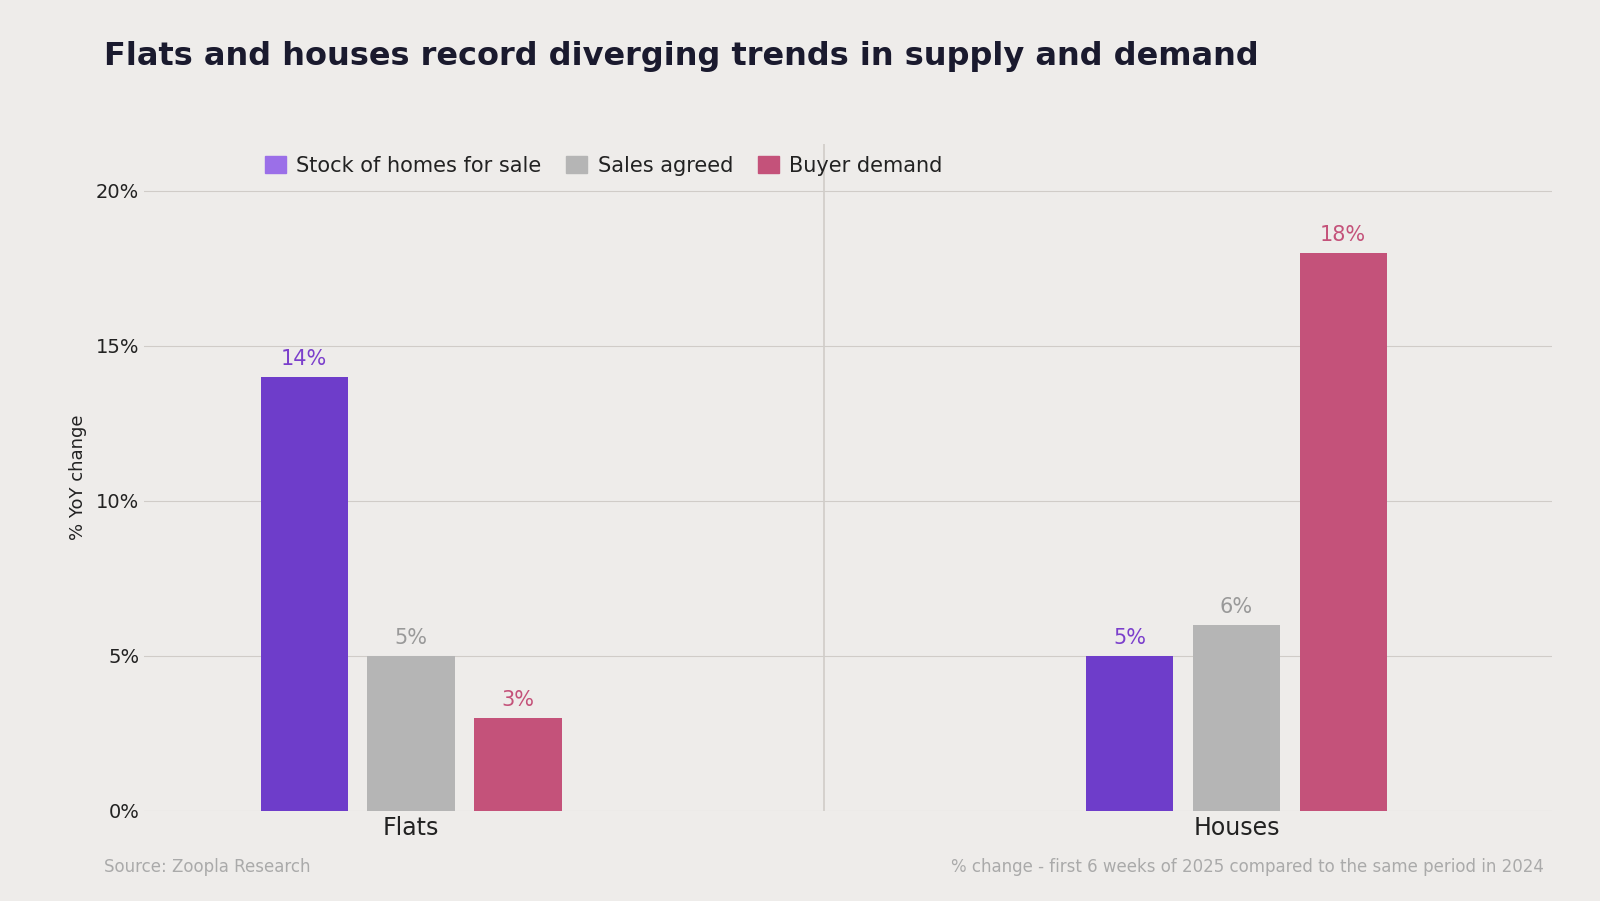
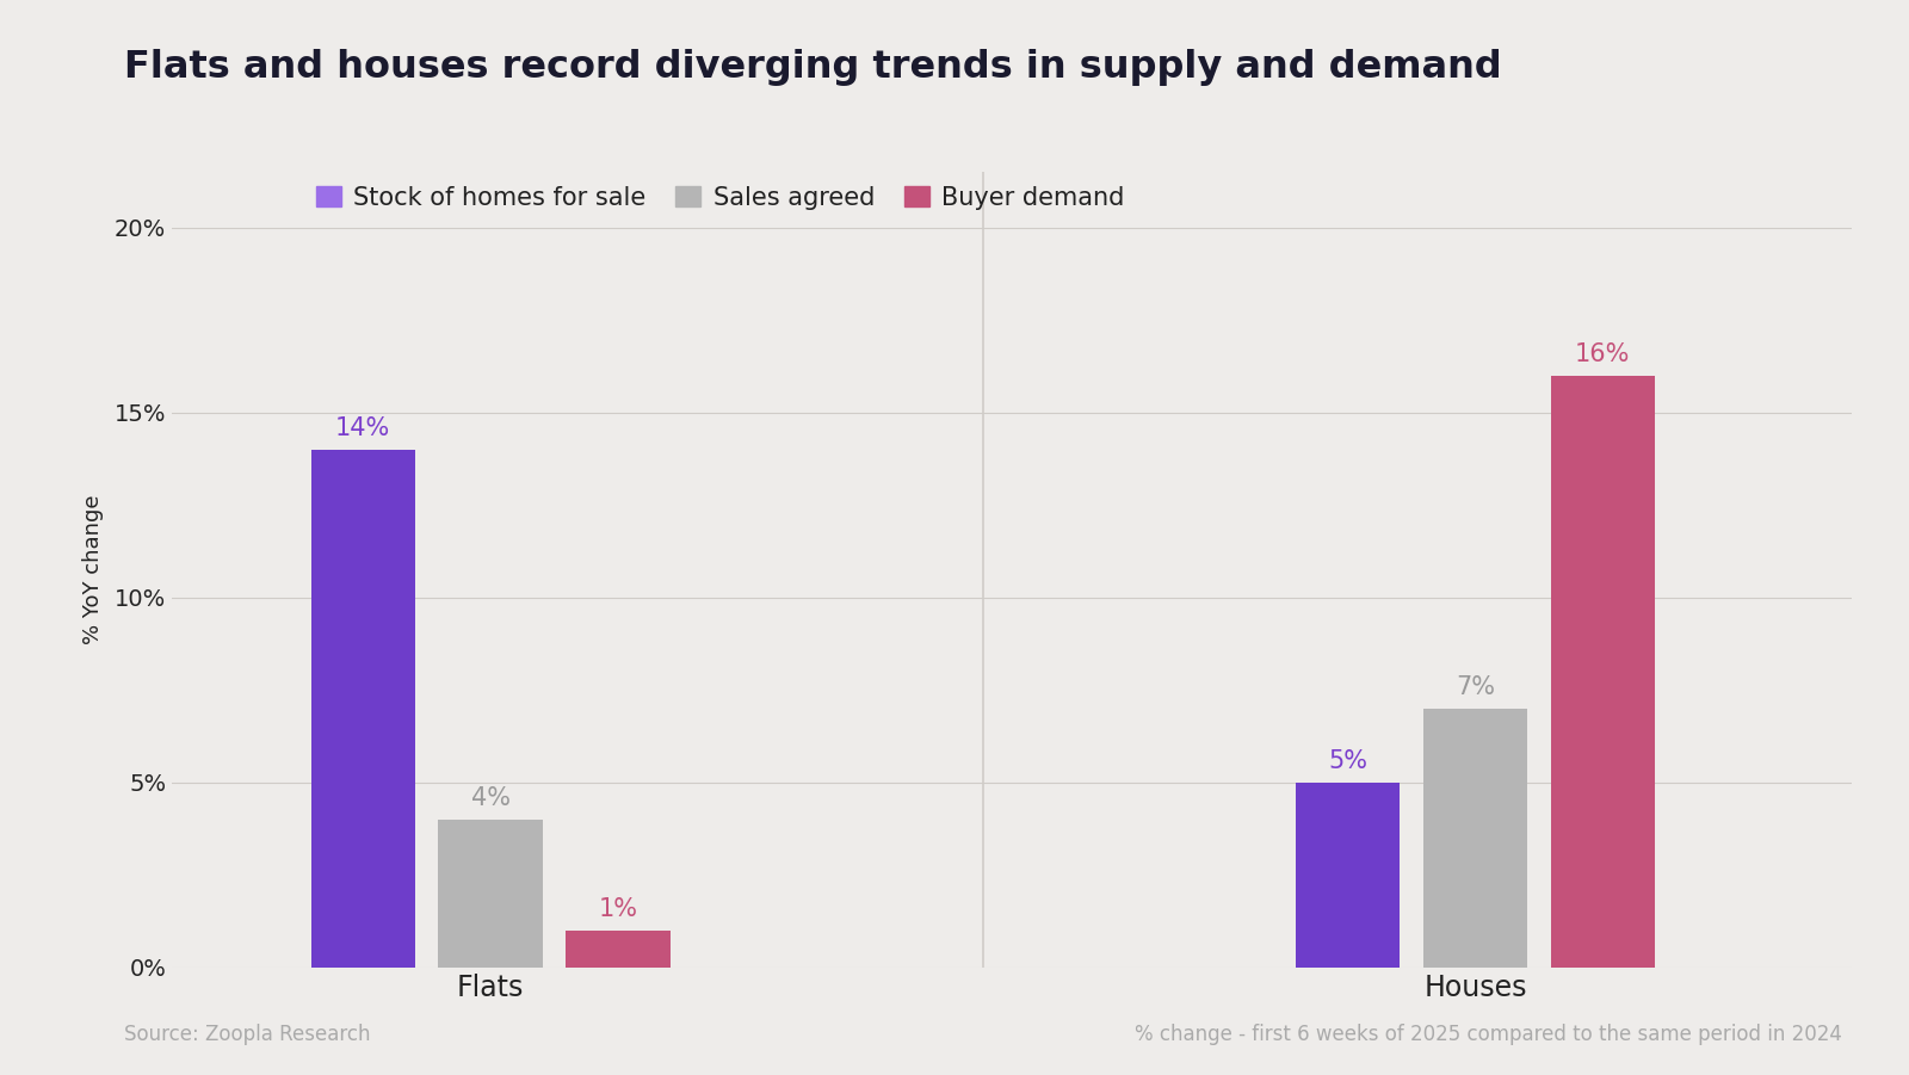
Sales agreed/Flats: 5% -> 4%
Buyer demand/Flats: 3% -> 1%
Sales agreed/Houses: 6% -> 7%
Buyer demand/Houses: 18% -> 16%
